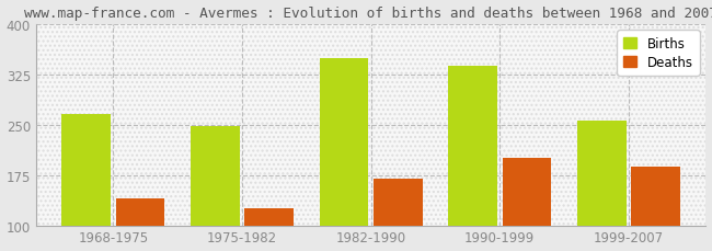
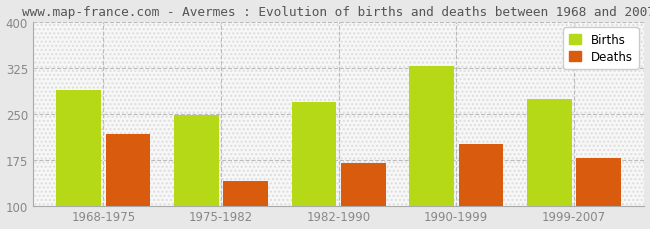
Births/1968-1975: 265 -> 288
Deaths/1968-1975: 140 -> 216
Deaths/1975-1982: 125 -> 140
Births/1982-1990: 348 -> 268
Births/1990-1999: 338 -> 328
Births/1999-2007: 255 -> 274
Deaths/1999-2007: 188 -> 178
